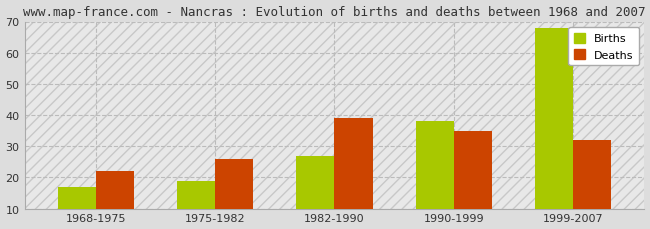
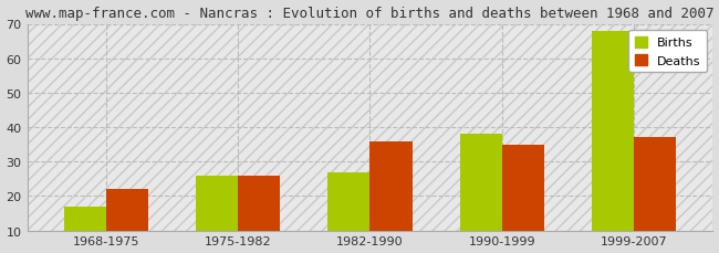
Births/1975-1982: 19 -> 26
Deaths/1982-1990: 39 -> 36
Deaths/1999-2007: 32 -> 37
